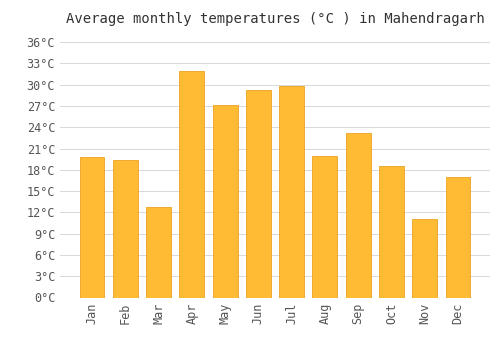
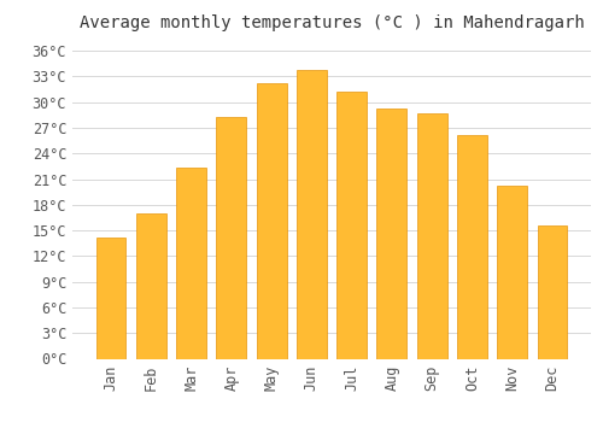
Jan: 19.8°C -> 14.2°C
Feb: 19.4°C -> 17.0°C
Mar: 12.8°C -> 22.3°C
Apr: 32.0°C -> 28.2°C
May: 27.2°C -> 32.2°C
Jun: 29.2°C -> 33.8°C
Jul: 29.8°C -> 31.2°C
Aug: 20.0°C -> 29.2°C
Sep: 23.2°C -> 28.7°C
Oct: 18.6°C -> 26.2°C
Nov: 11.0°C -> 20.2°C
Dec: 17.0°C -> 15.6°C
